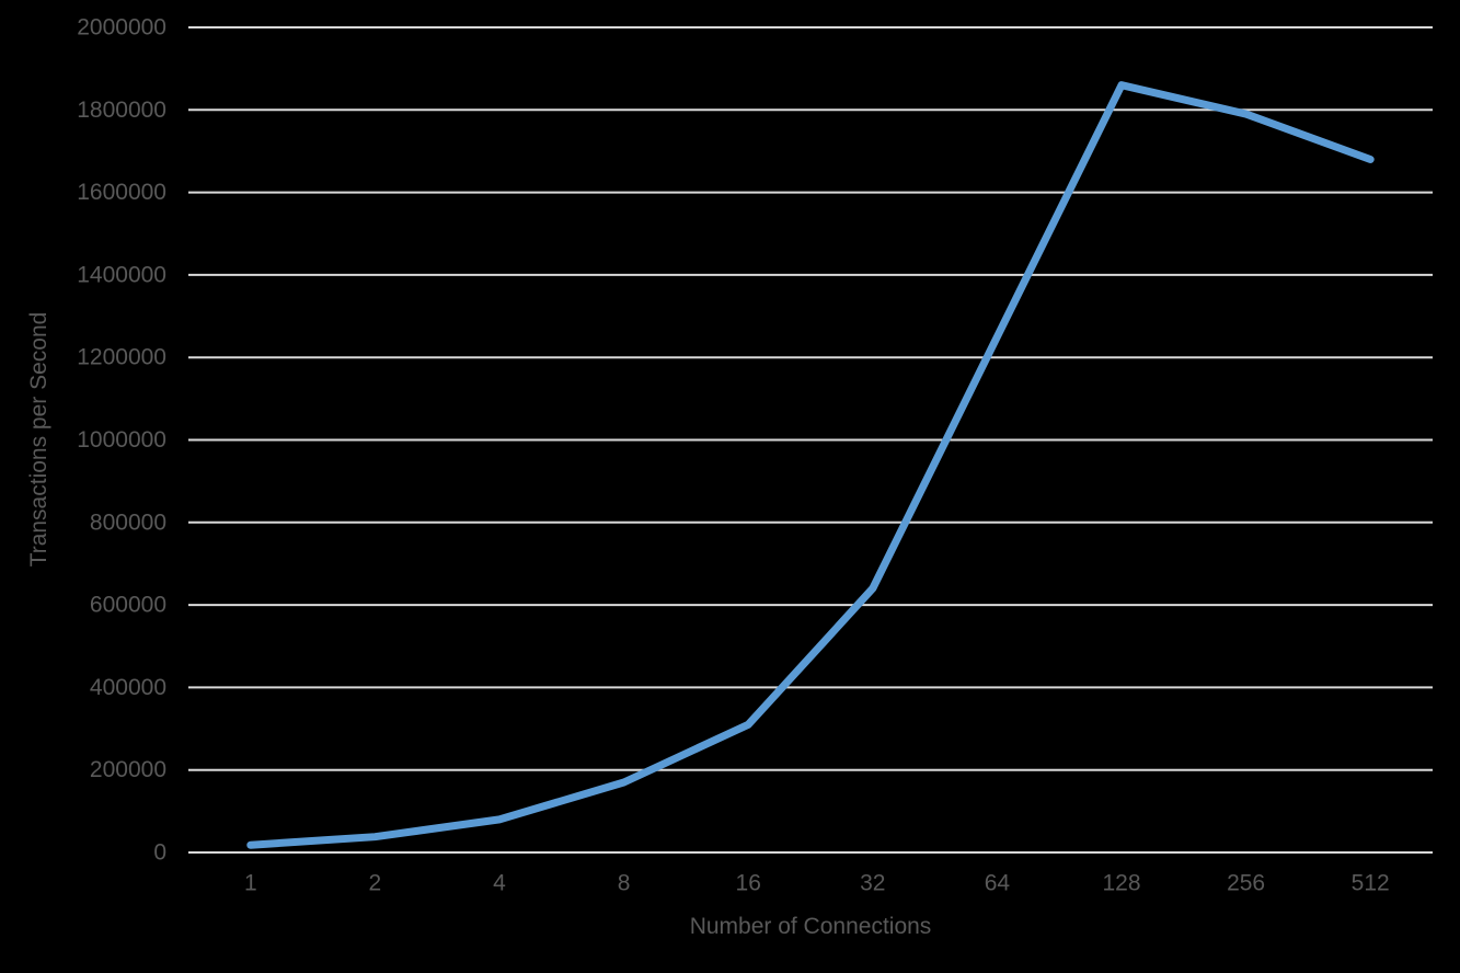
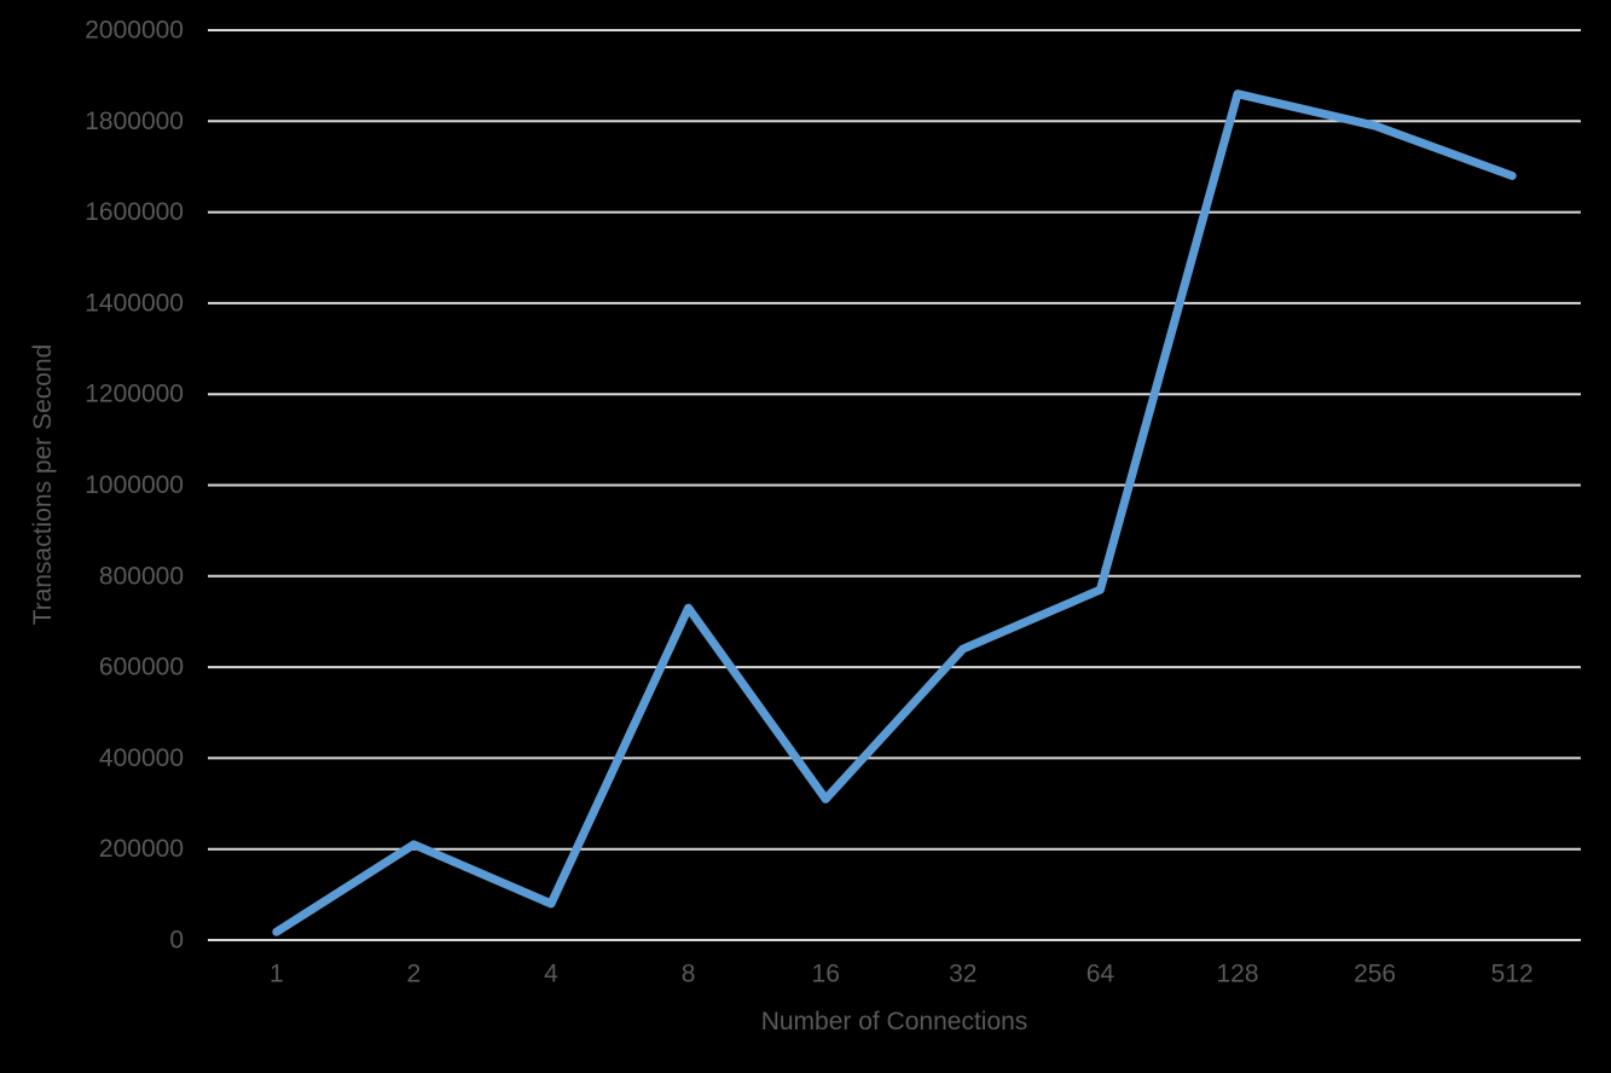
2: 40000 -> 210000
8: 170000 -> 730000
64: 1250000 -> 770000
